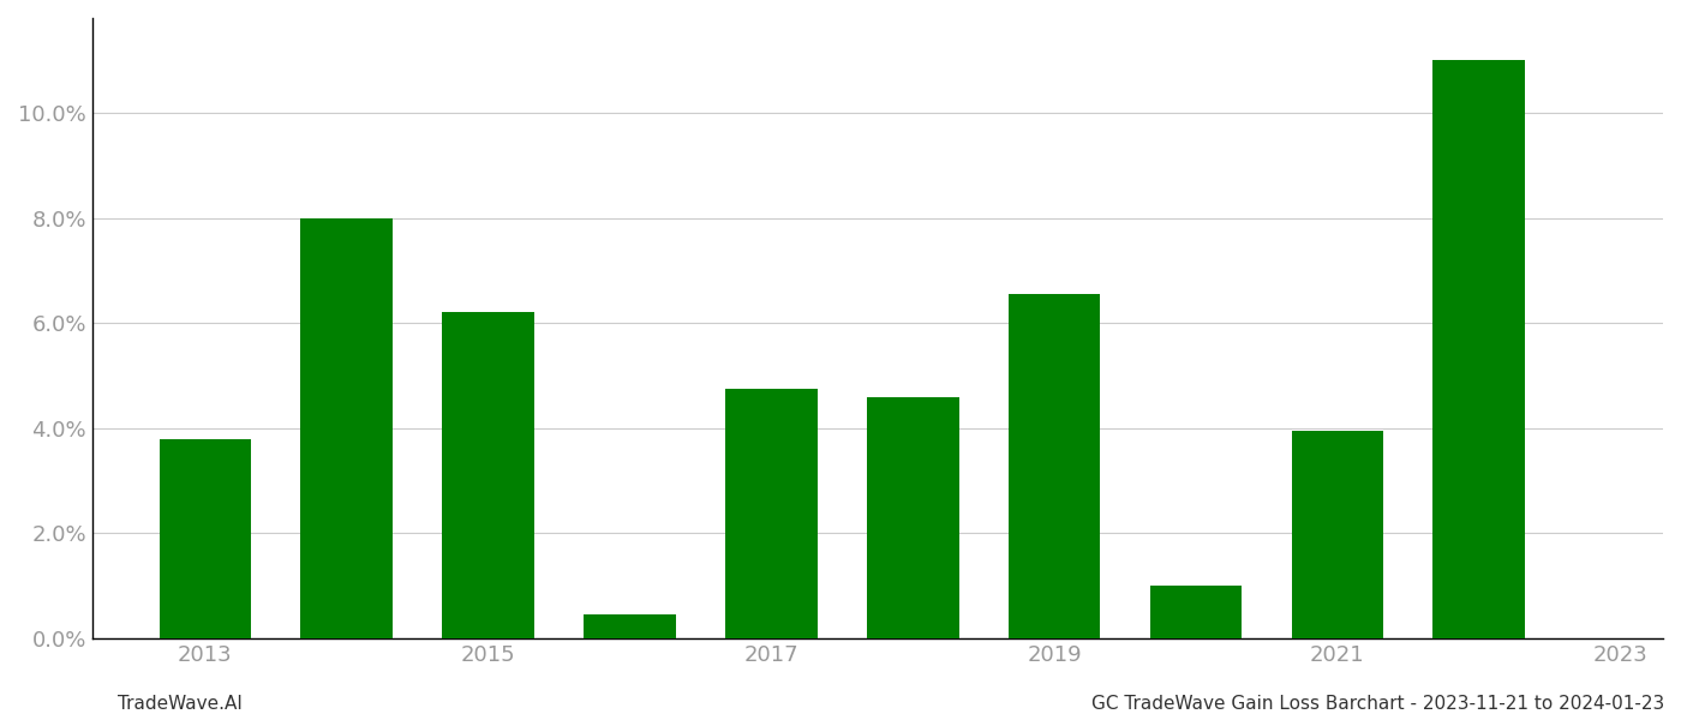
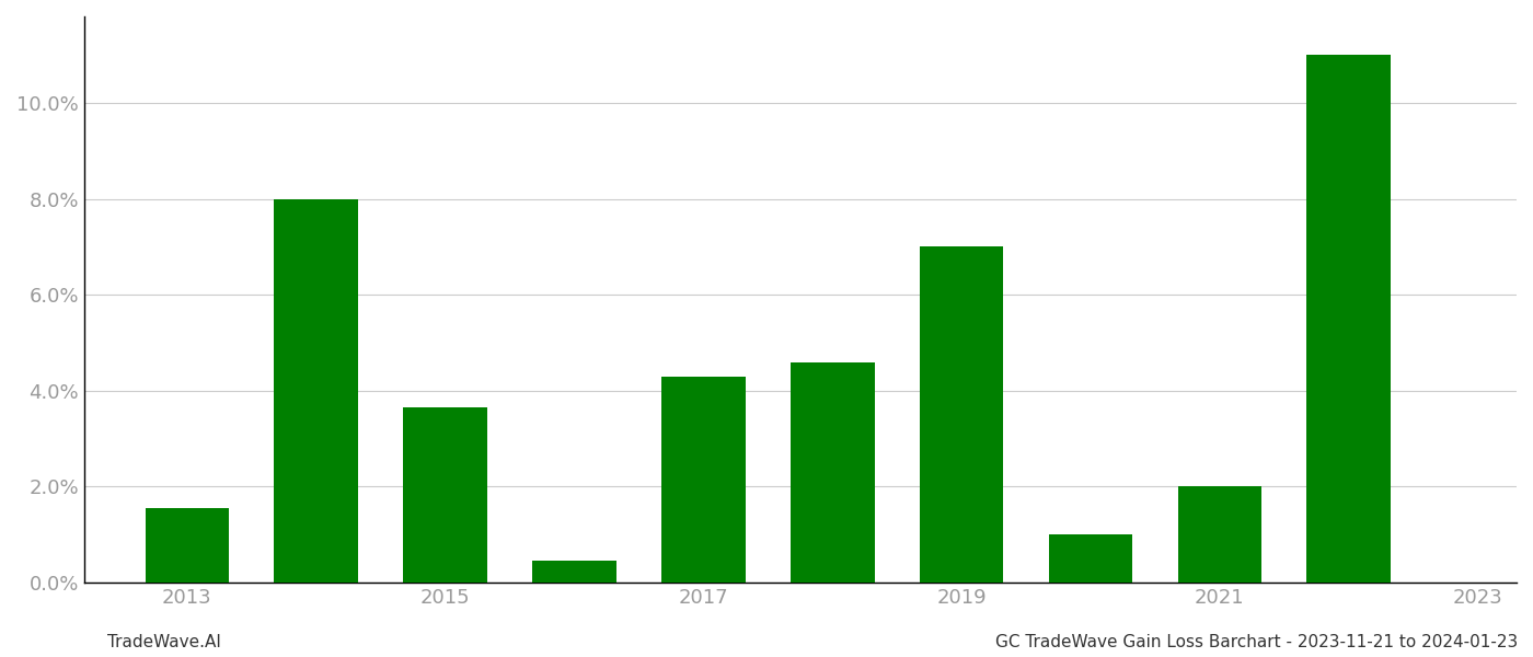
2013: 3.80% -> 1.55%
2015: 6.20% -> 3.65%
2017: 4.75% -> 4.30%
2019: 6.55% -> 7.00%
2021: 3.95% -> 2.00%
